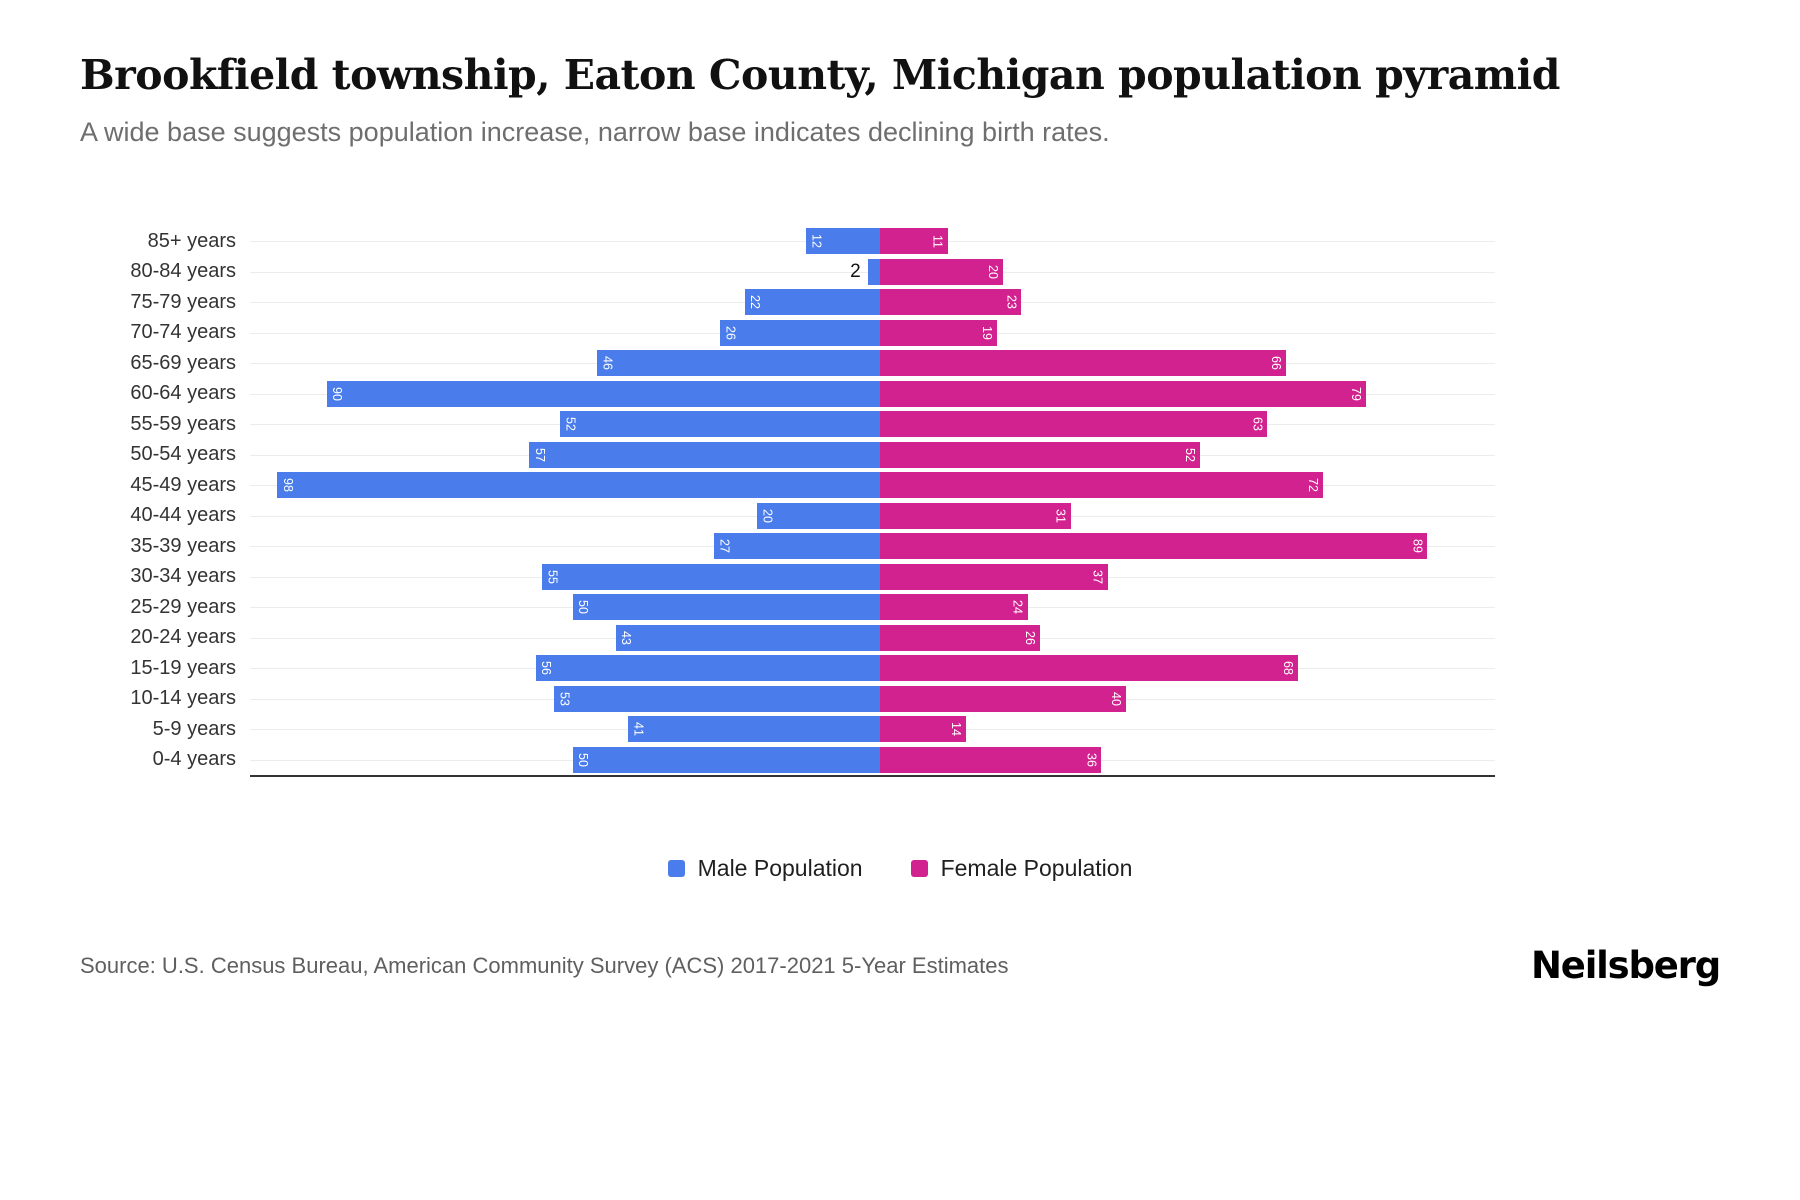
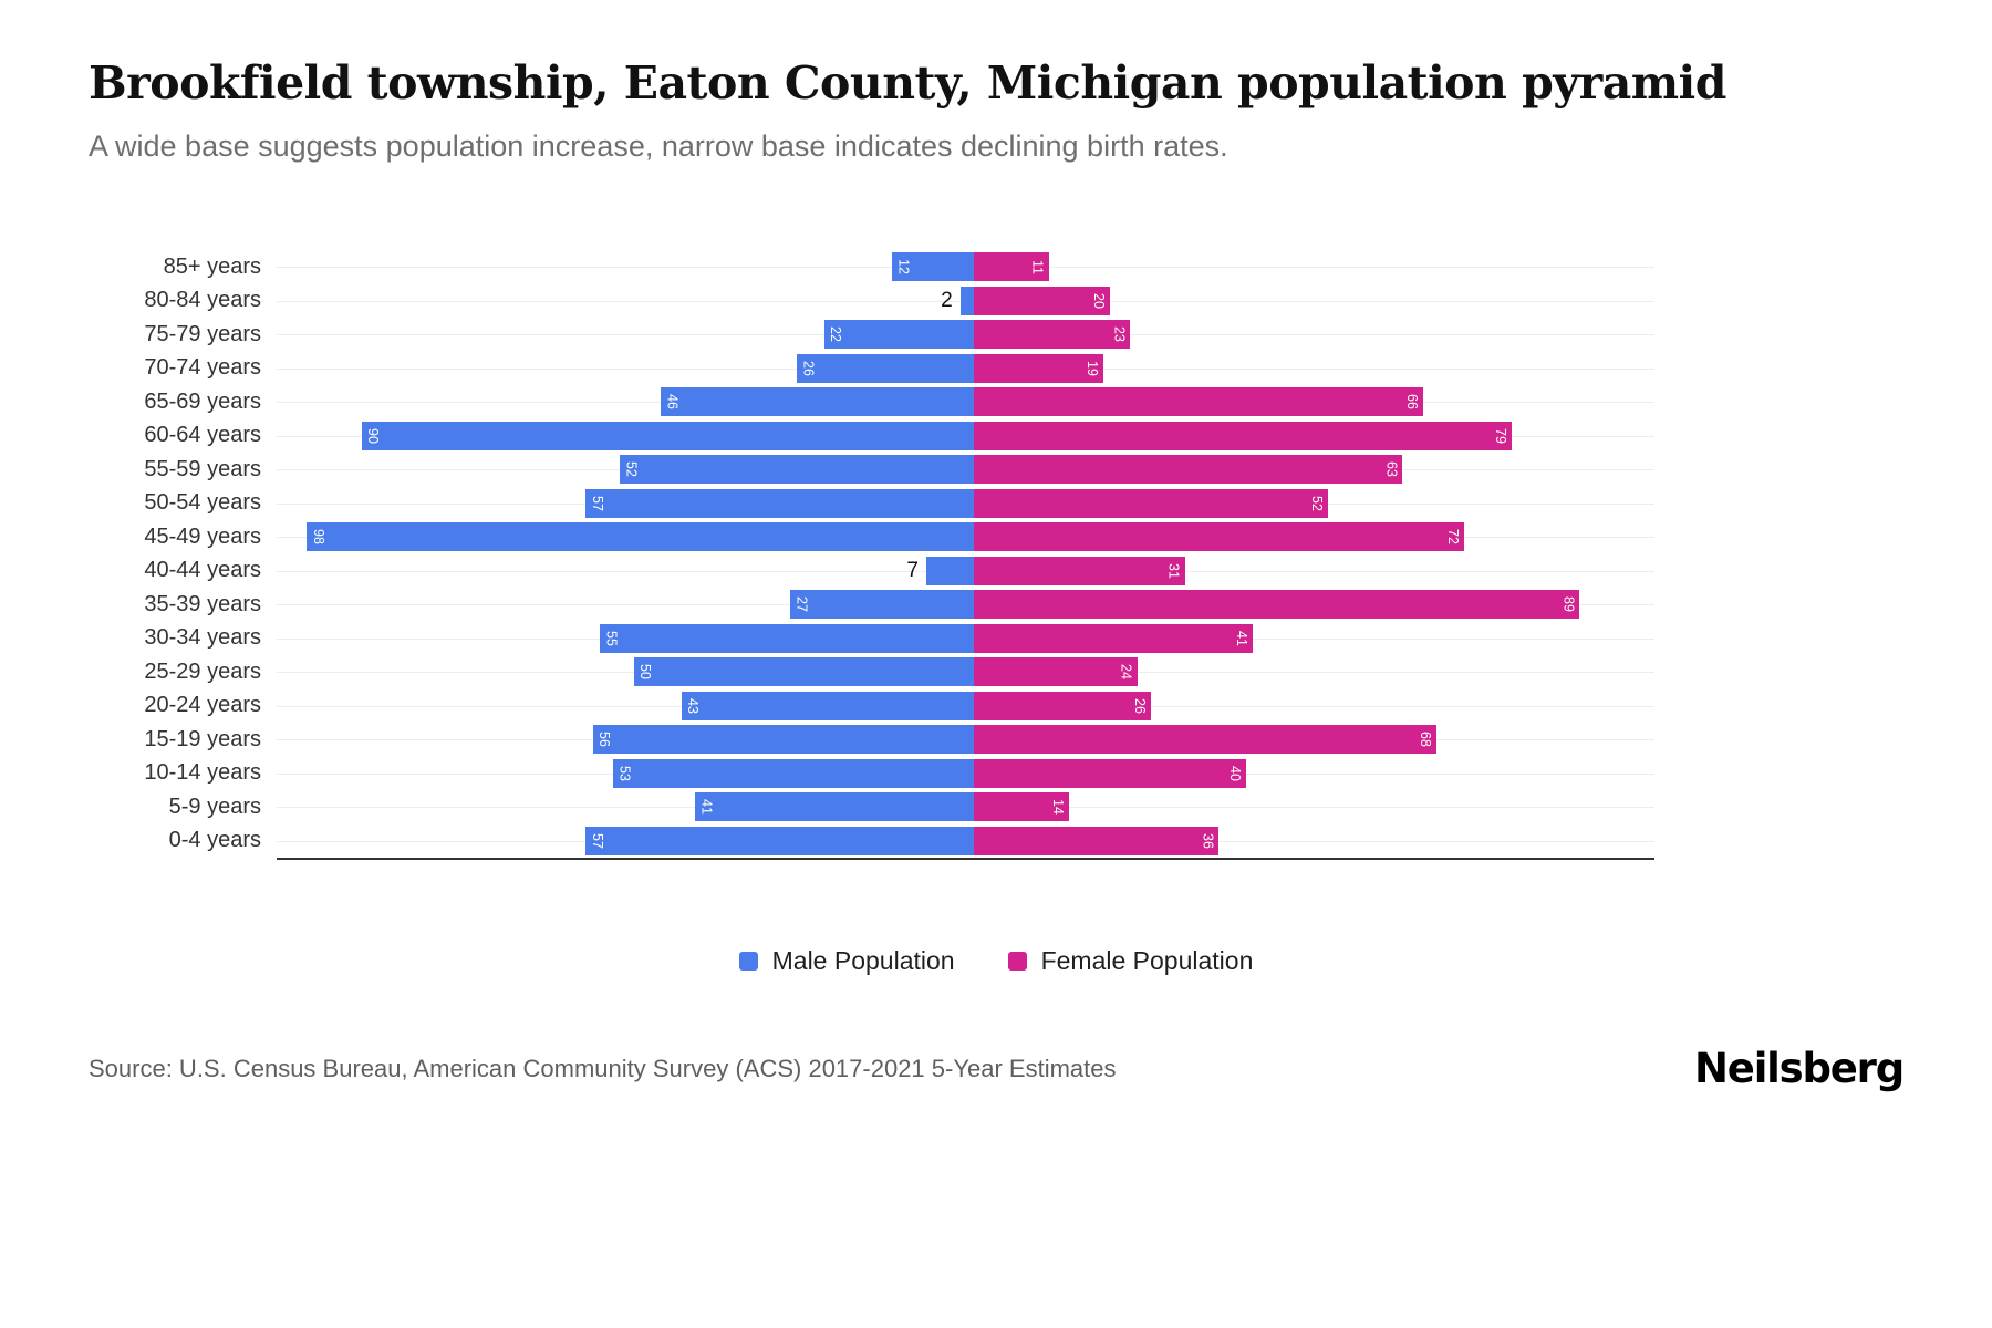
Male Population/40-44 years: 20 -> 7
Female Population/30-34 years: 37 -> 41
Male Population/0-4 years: 50 -> 57
